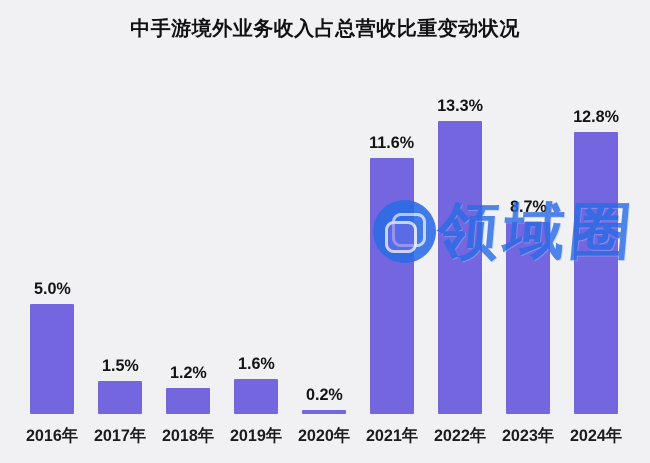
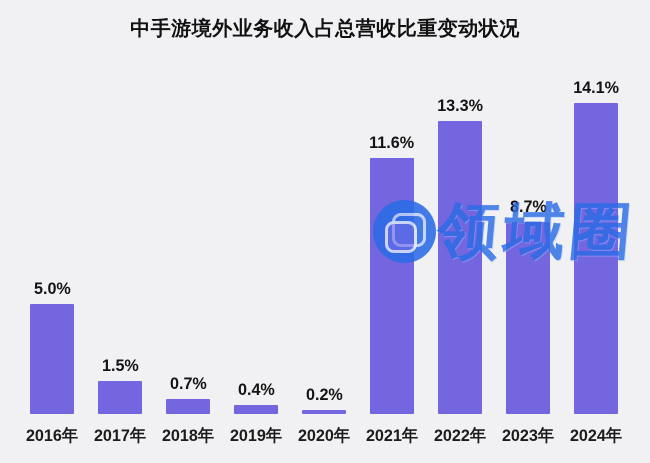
2018年: 1.2% -> 0.7%
2019年: 1.6% -> 0.4%
2024年: 12.8% -> 14.1%
